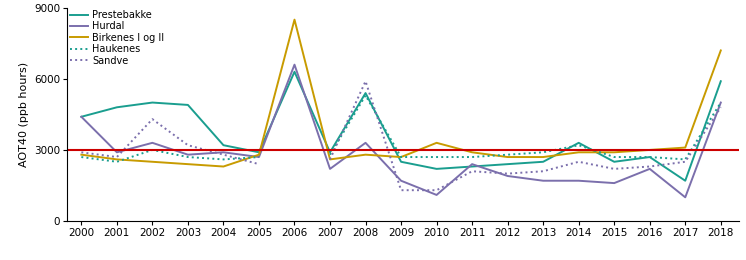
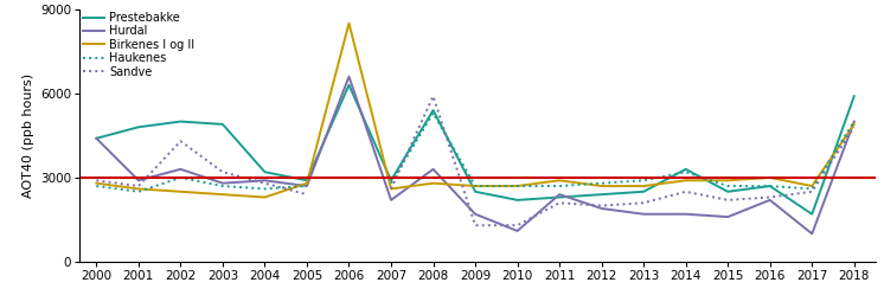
Birkenes I og II/2010: 3300 -> 2700
Birkenes I og II/2017: 3100 -> 2700
Birkenes I og II/2018: 7200 -> 4900
